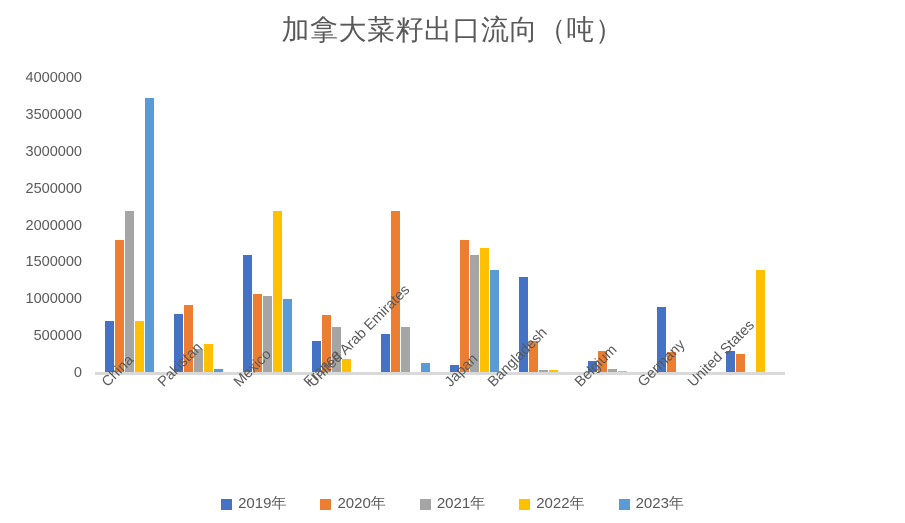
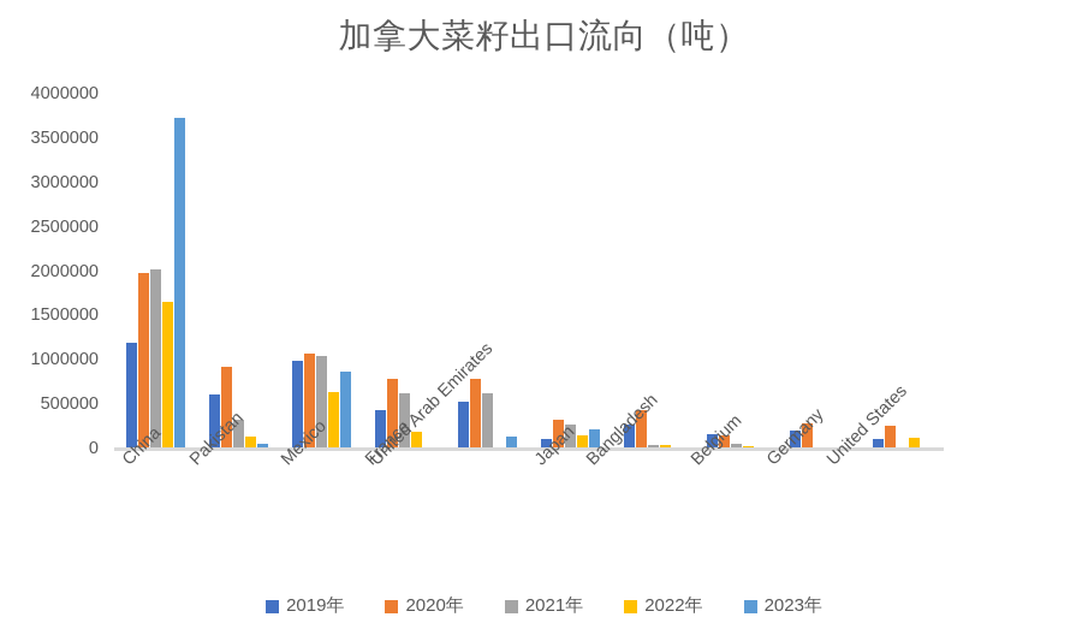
2019年/China: 700000 -> 1200000
2020年/China: 1800000 -> 2000000
2021年/China: 2200000 -> 2000000
2022年/China: 700000 -> 1700000
2019年/Pakistan: 800000 -> 600000
2022年/Pakistan: 400000 -> 100000
2019年/Mexico: 1600000 -> 1000000
2022年/Mexico: 2200000 -> 600000
2023年/Mexico: 1000000 -> 900000
2020年/United Arab Emirates: 2200000 -> 800000
2020年/Japan: 1800000 -> 300000
2021年/Japan: 1600000 -> 300000
2022年/Japan: 1700000 -> 200000
2023年/Japan: 1400000 -> 200000
2019年/Bangladesh: 1300000 -> 300000
2020年/Belgium: 300000 -> 200000
2019年/Germany: 900000 -> 200000
2019年/United States: 300000 -> 100000
2022年/United States: 1400000 -> 100000
